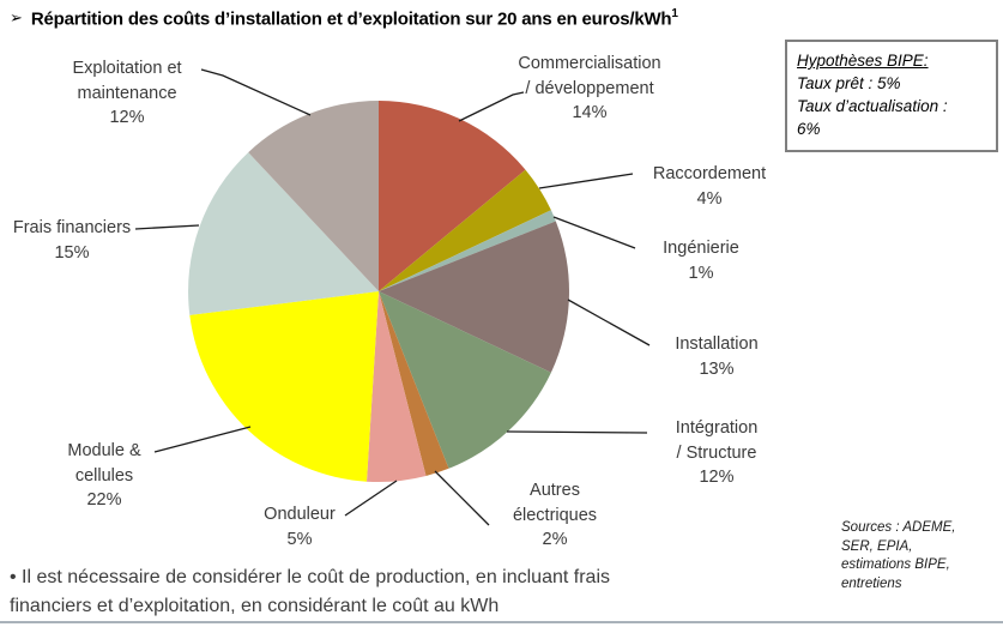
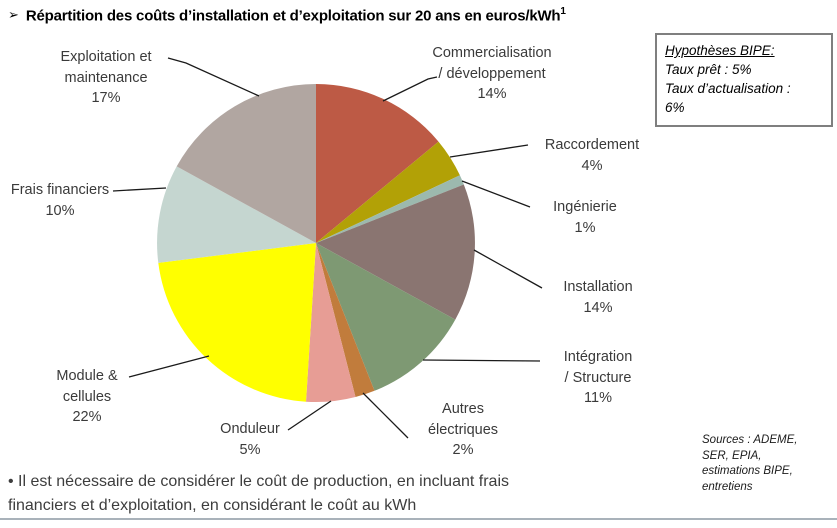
Installation: 13% -> 14%
Intégration / Structure: 12% -> 11%
Frais financiers: 15% -> 10%
Exploitation et maintenance: 12% -> 17%
